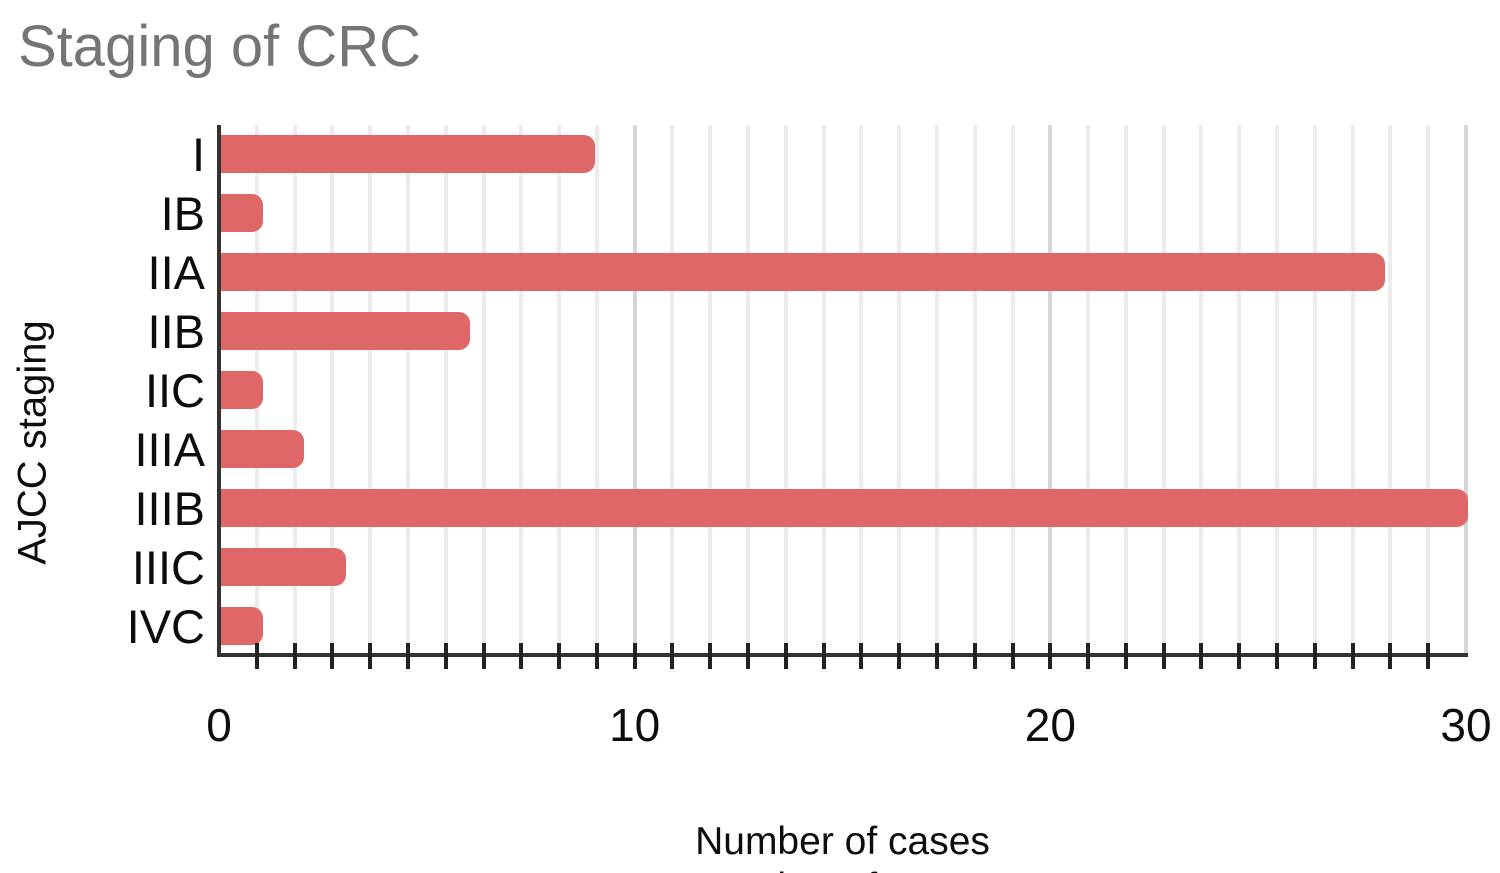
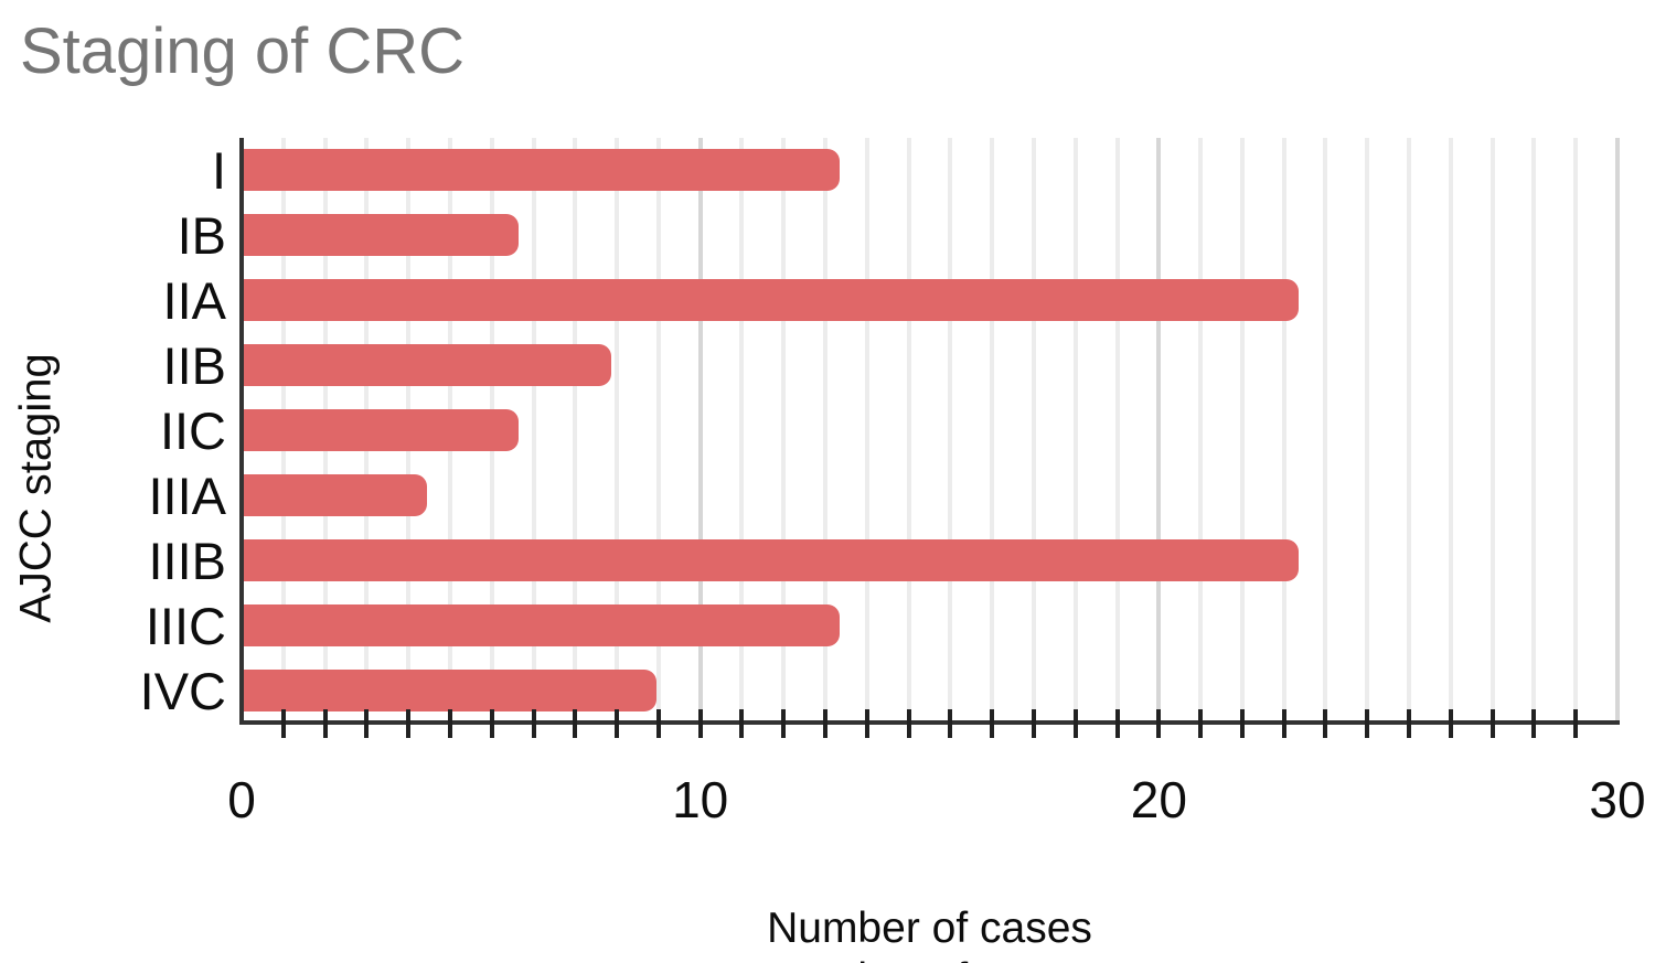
I: 9 -> 13
IB: 1 -> 6
IIA: 28 -> 23
IIB: 6 -> 8
IIC: 1 -> 6
IIIA: 2 -> 4
IIIB: 30 -> 23
IIIC: 3 -> 13
IVC: 1 -> 9
